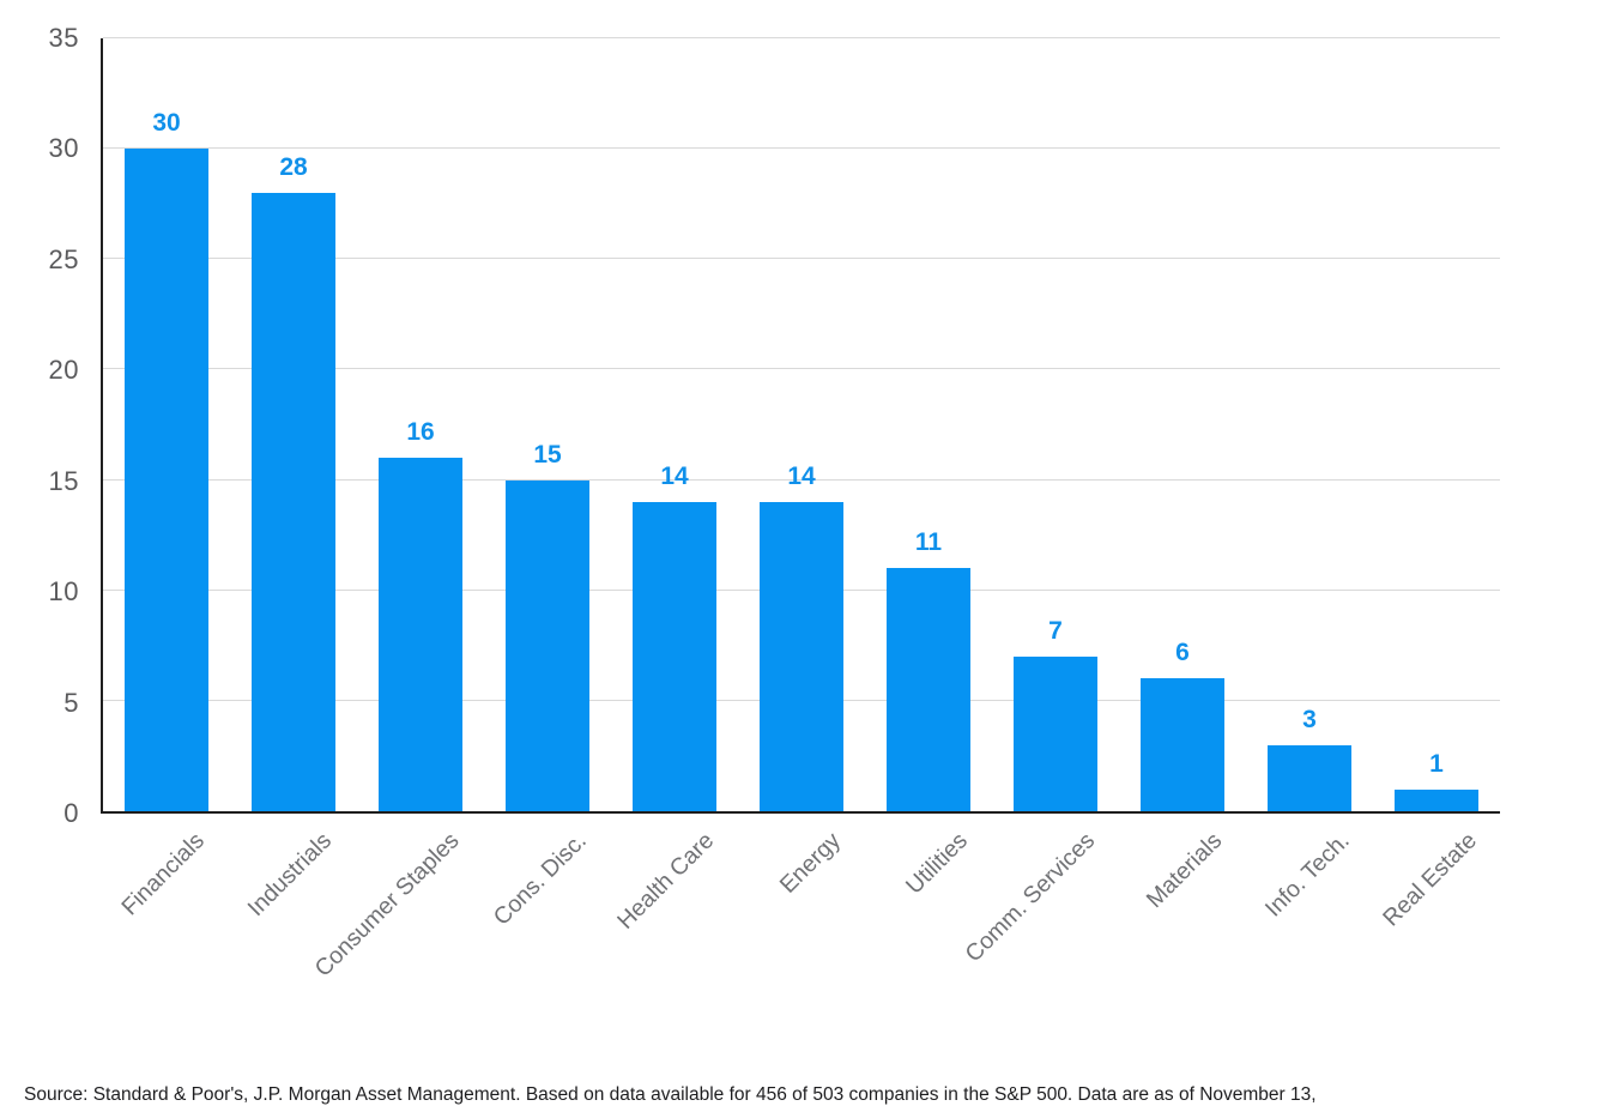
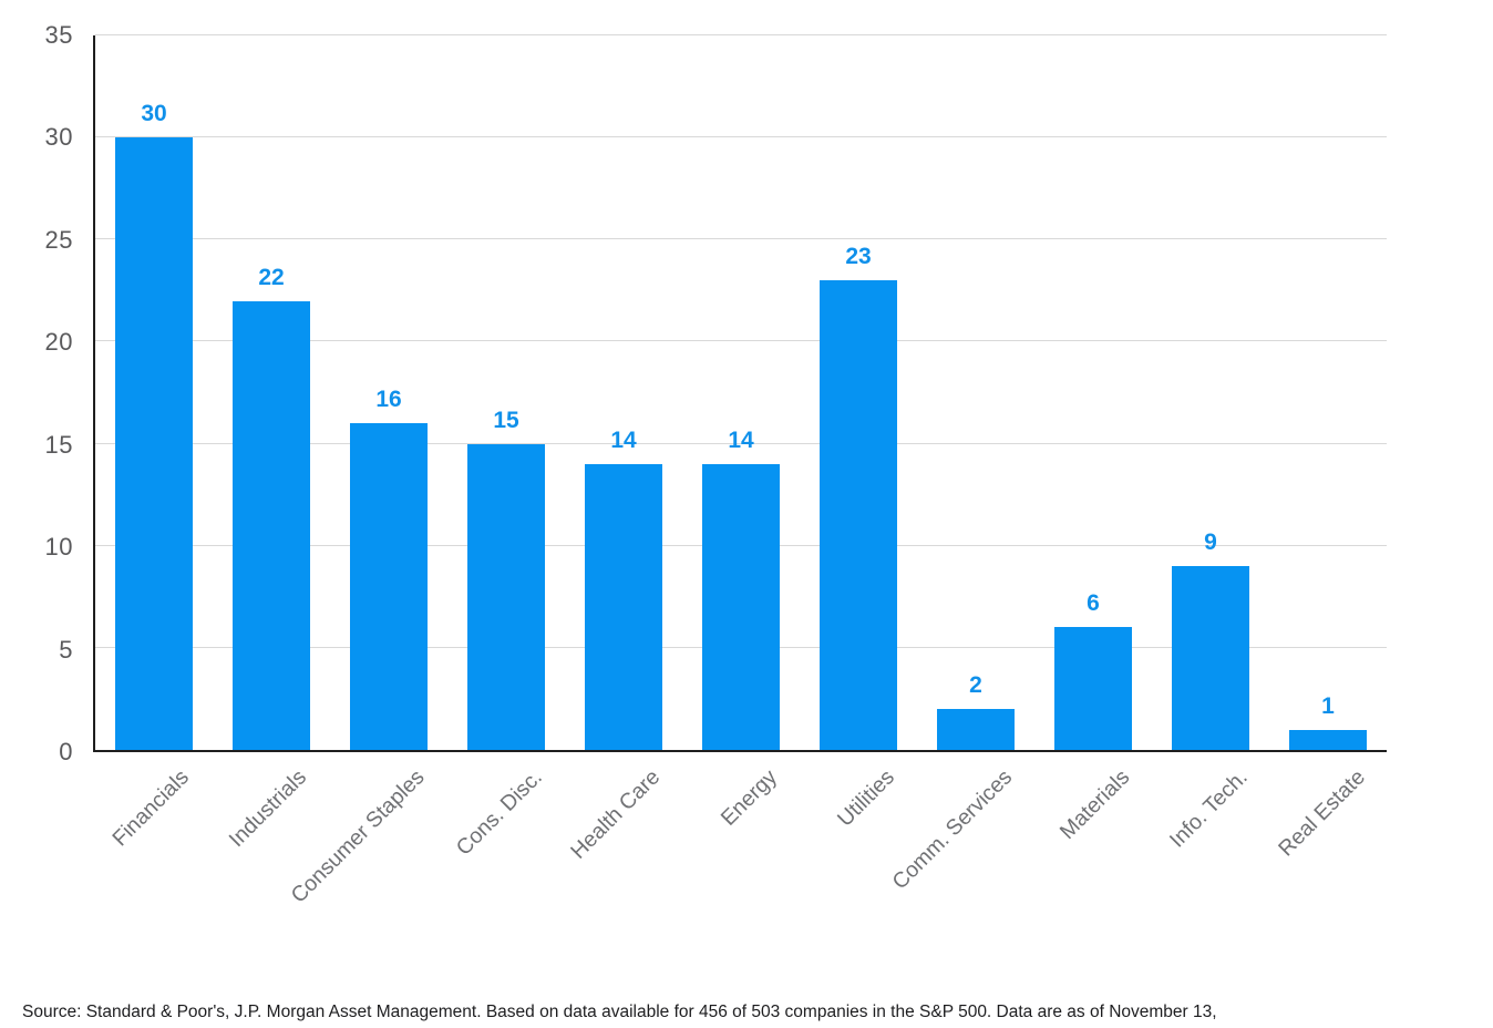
Industrials: 28 -> 22
Utilities: 11 -> 23
Comm. Services: 7 -> 2
Info. Tech.: 3 -> 9
